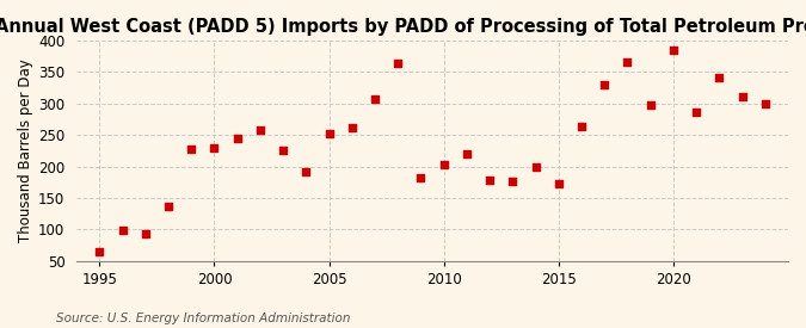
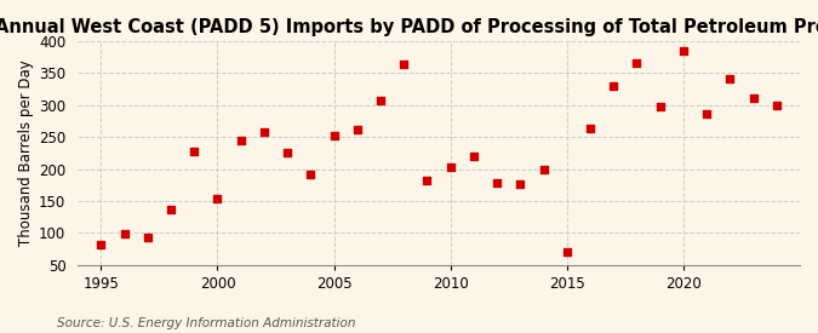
1995: 65 -> 82
2000: 230 -> 154
2015: 172 -> 70
